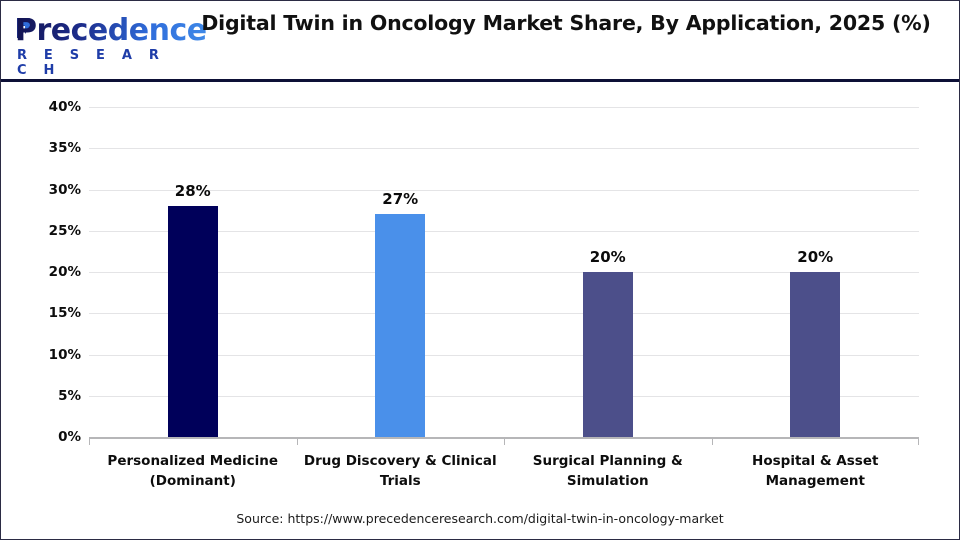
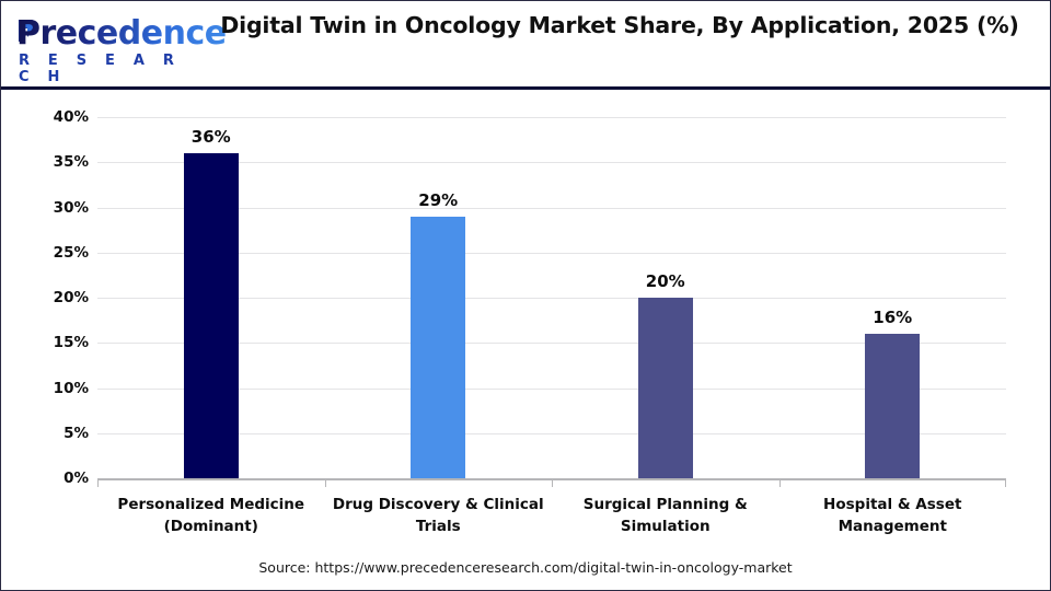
Personalized Medicine (Dominant): 28% -> 36%
Drug Discovery & Clinical Trials: 27% -> 29%
Hospital & Asset Management: 20% -> 16%
